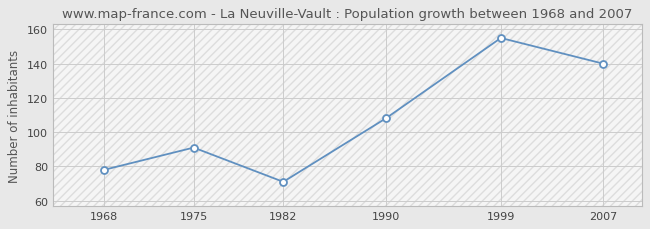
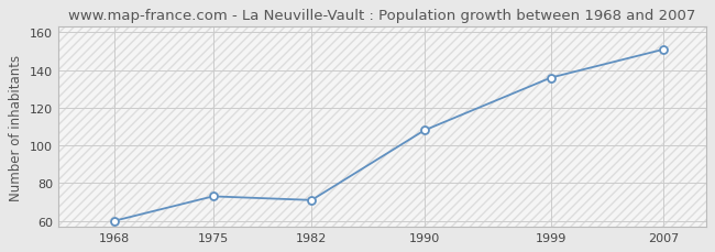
1968: 78 -> 60
1975: 91 -> 73
1999: 155 -> 136
2007: 140 -> 151
